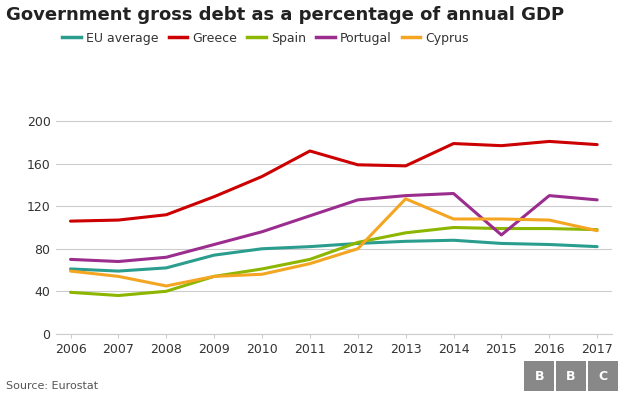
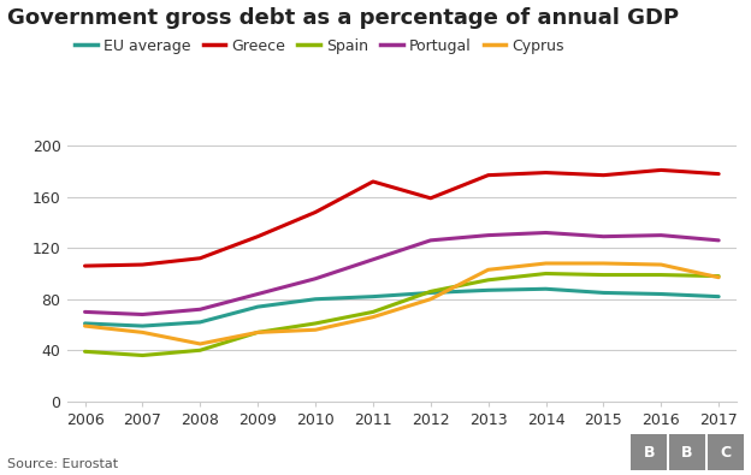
Greece/2013: 158 -> 177
Cyprus/2013: 127 -> 103
Portugal/2015: 93 -> 129
